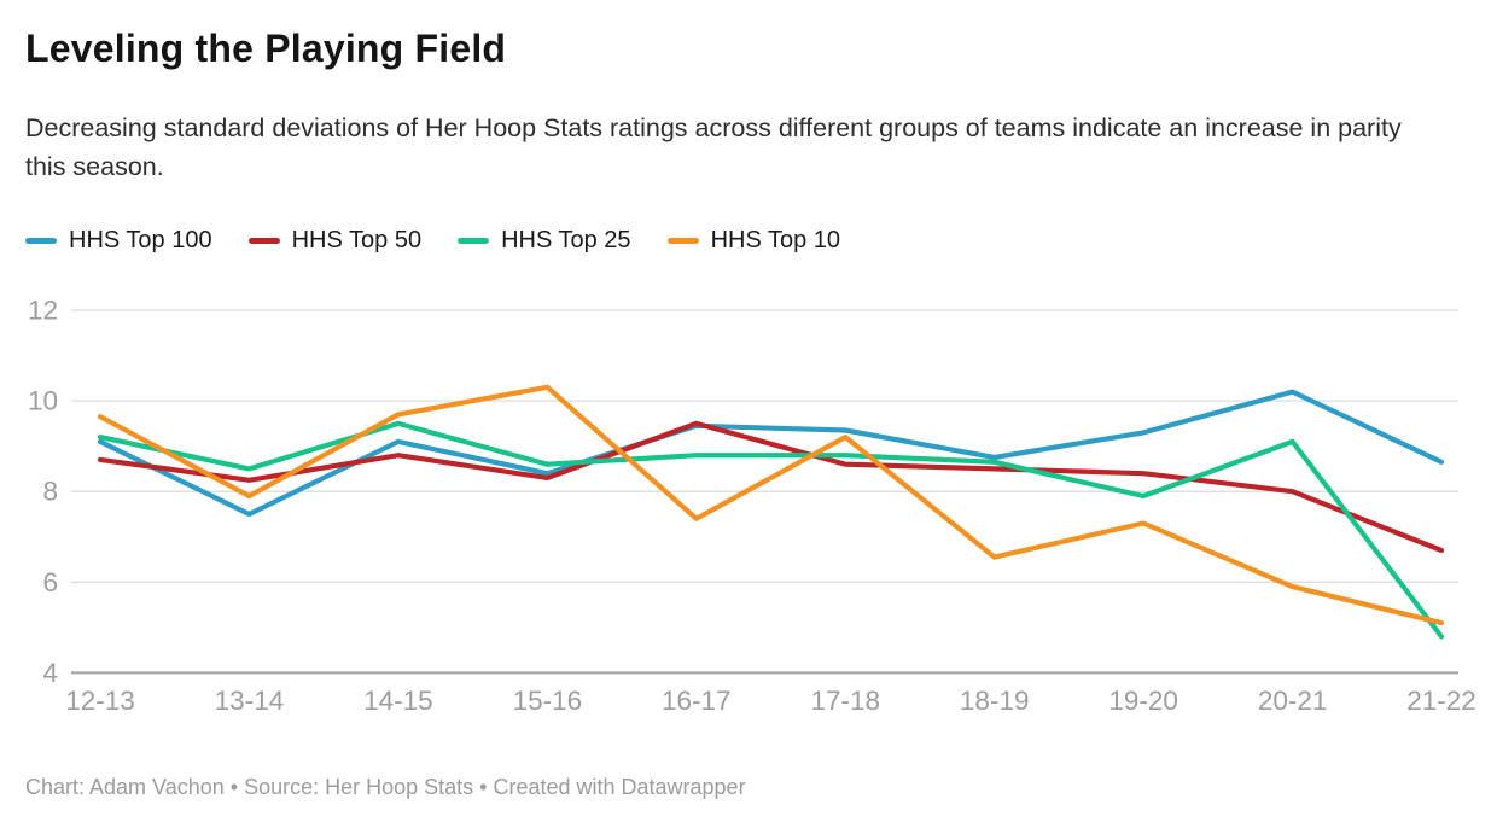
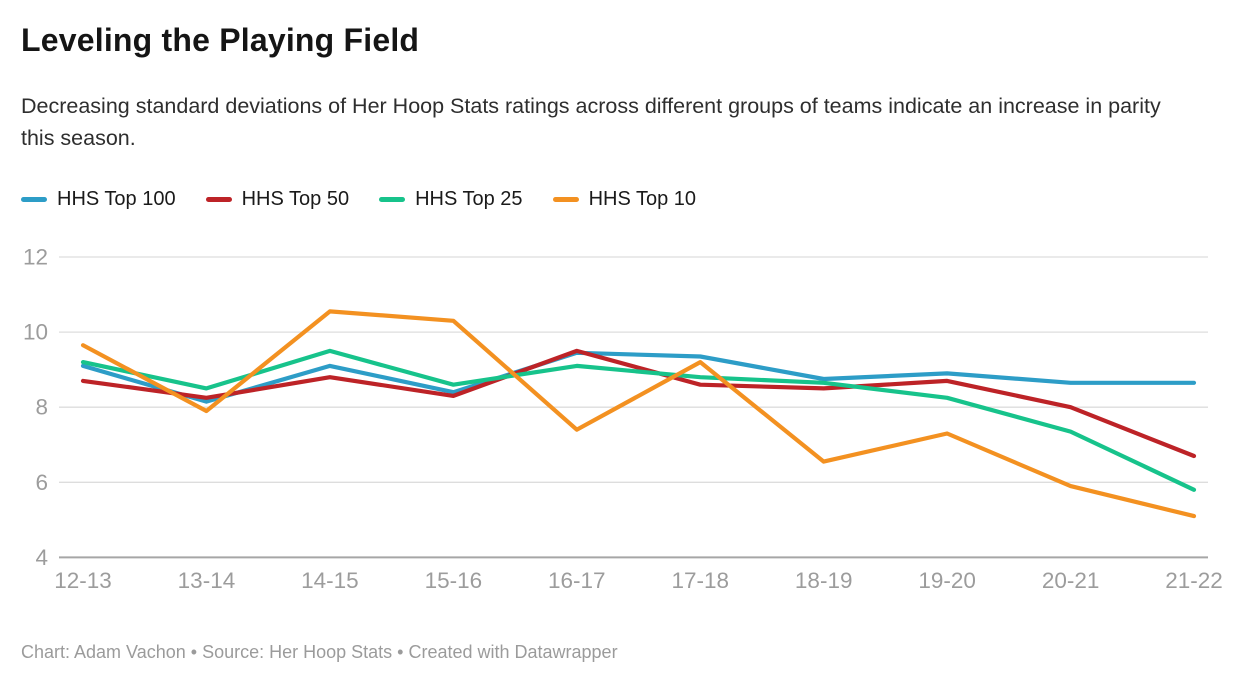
HHS Top 100/13-14: 7.5 -> 8.2
HHS Top 10/14-15: 9.7 -> 10.6
HHS Top 25/16-17: 8.8 -> 9.1
HHS Top 100/19-20: 9.3 -> 8.9
HHS Top 50/19-20: 8.4 -> 8.7
HHS Top 25/19-20: 7.9 -> 8.2
HHS Top 100/20-21: 10.2 -> 8.7
HHS Top 25/20-21: 9.1 -> 7.3
HHS Top 25/21-22: 4.8 -> 5.8
